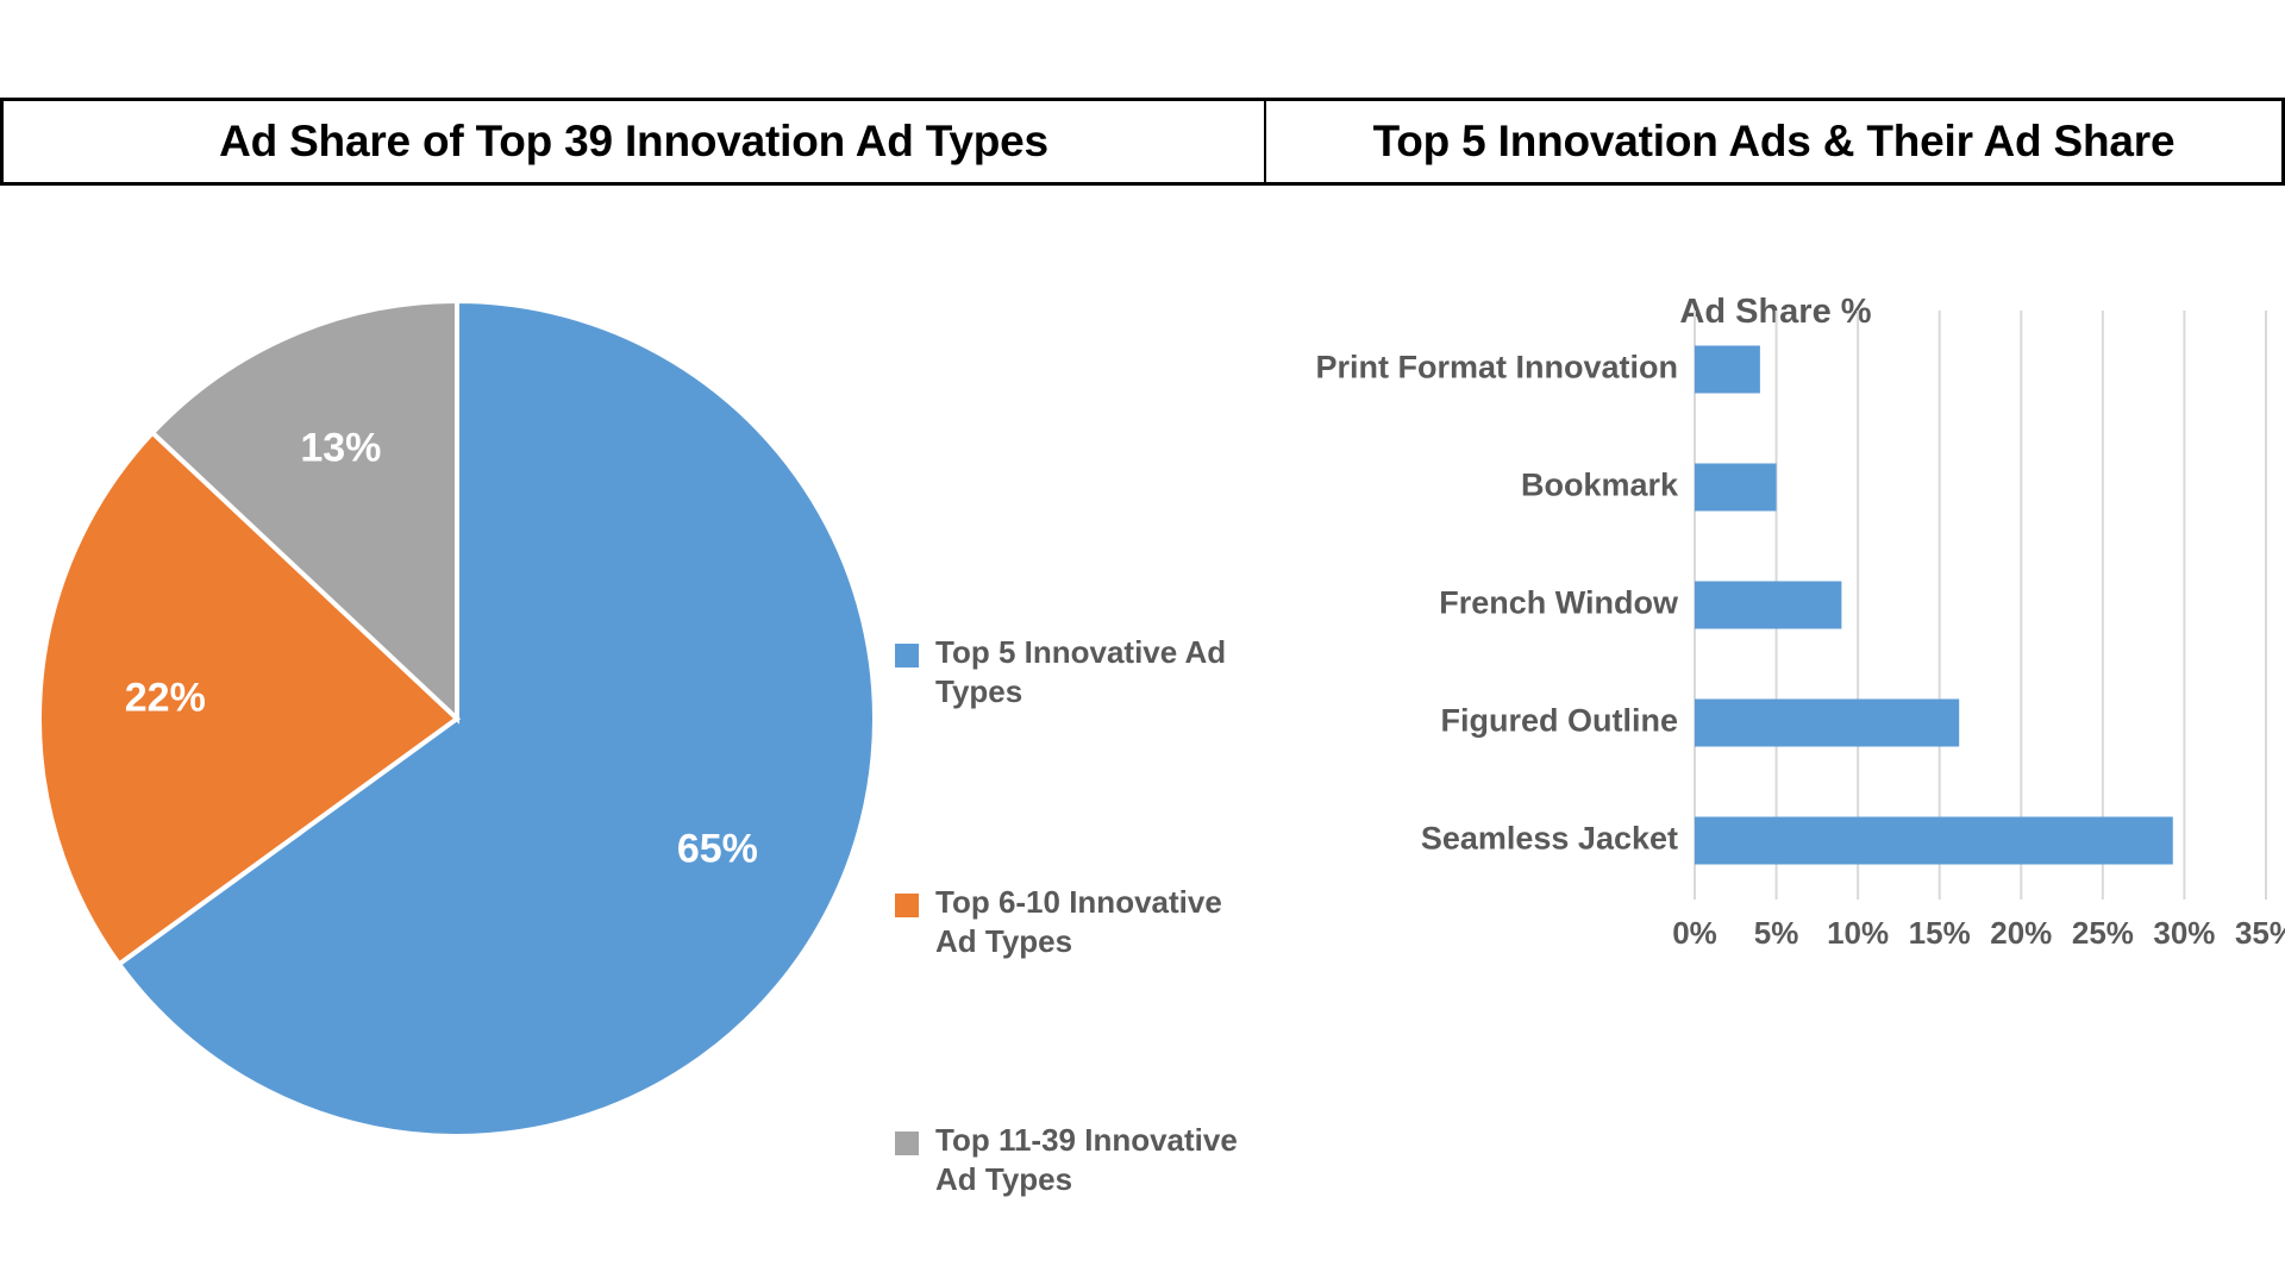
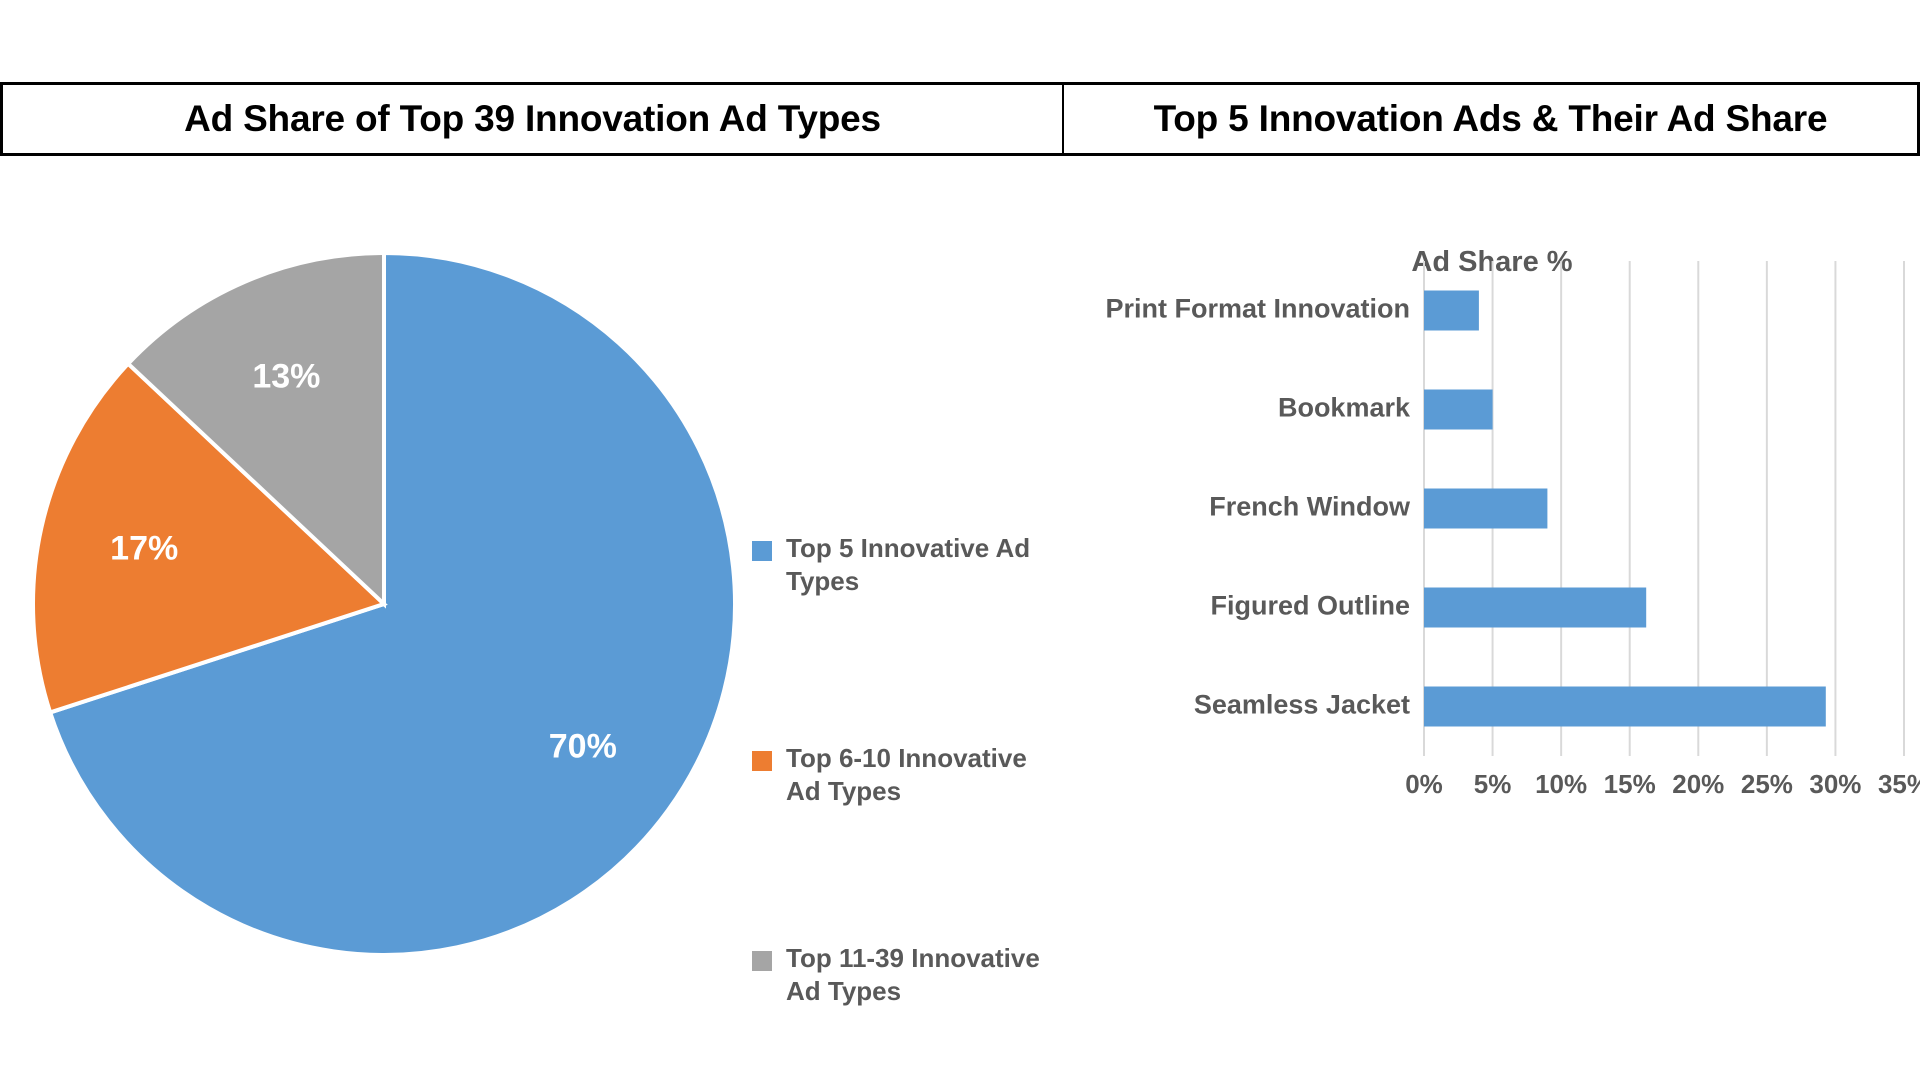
Ad Share of Top 39 Innovation Ad Types/Top 5 Innovative Ad Types: 65% -> 70%
Ad Share of Top 39 Innovation Ad Types/Top 6-10 Innovative Ad Types: 22% -> 17%
